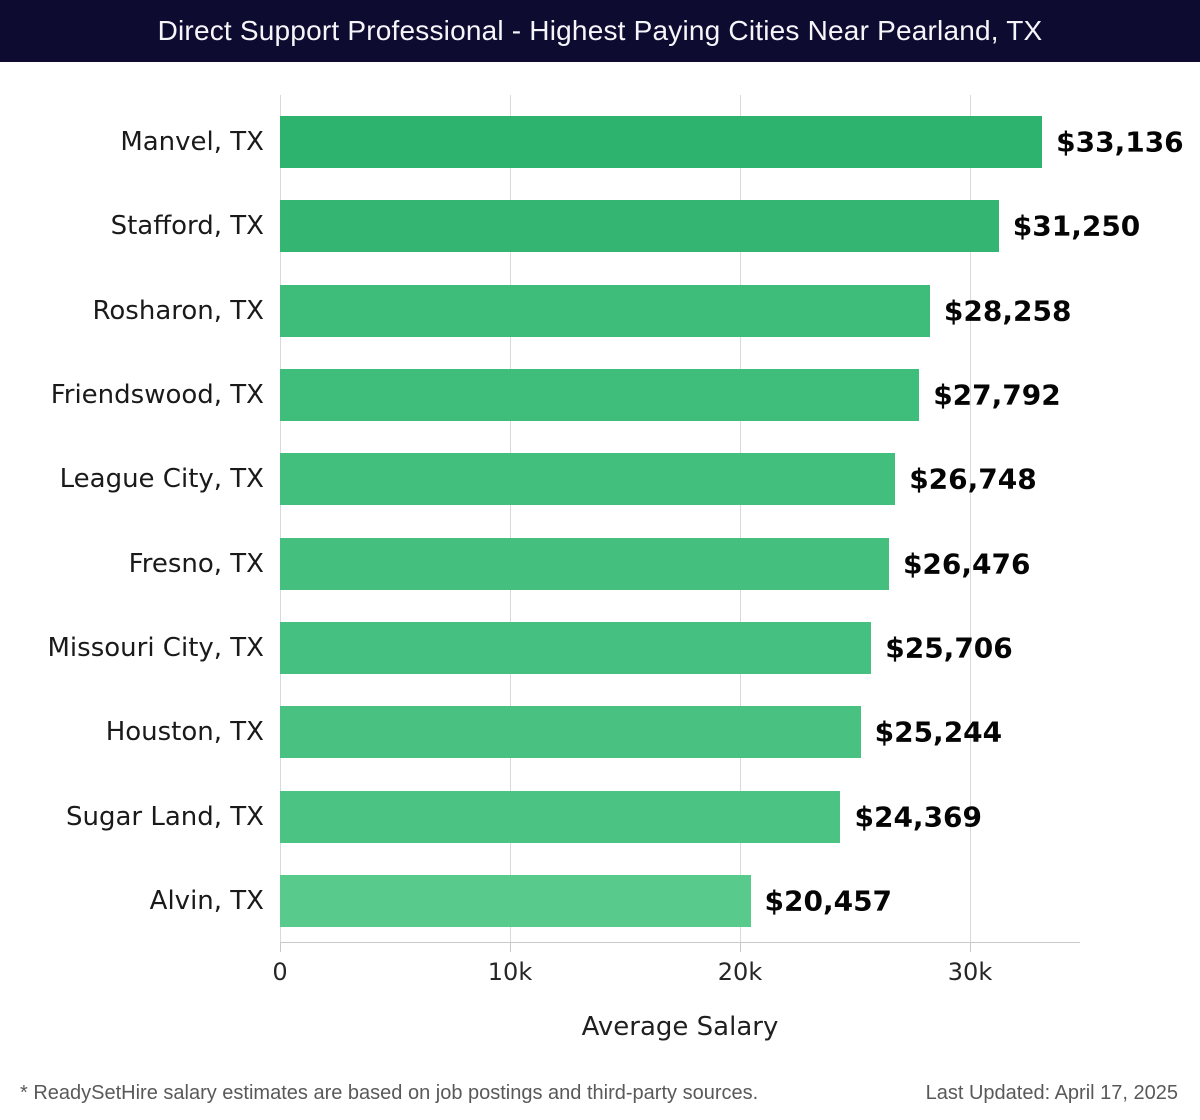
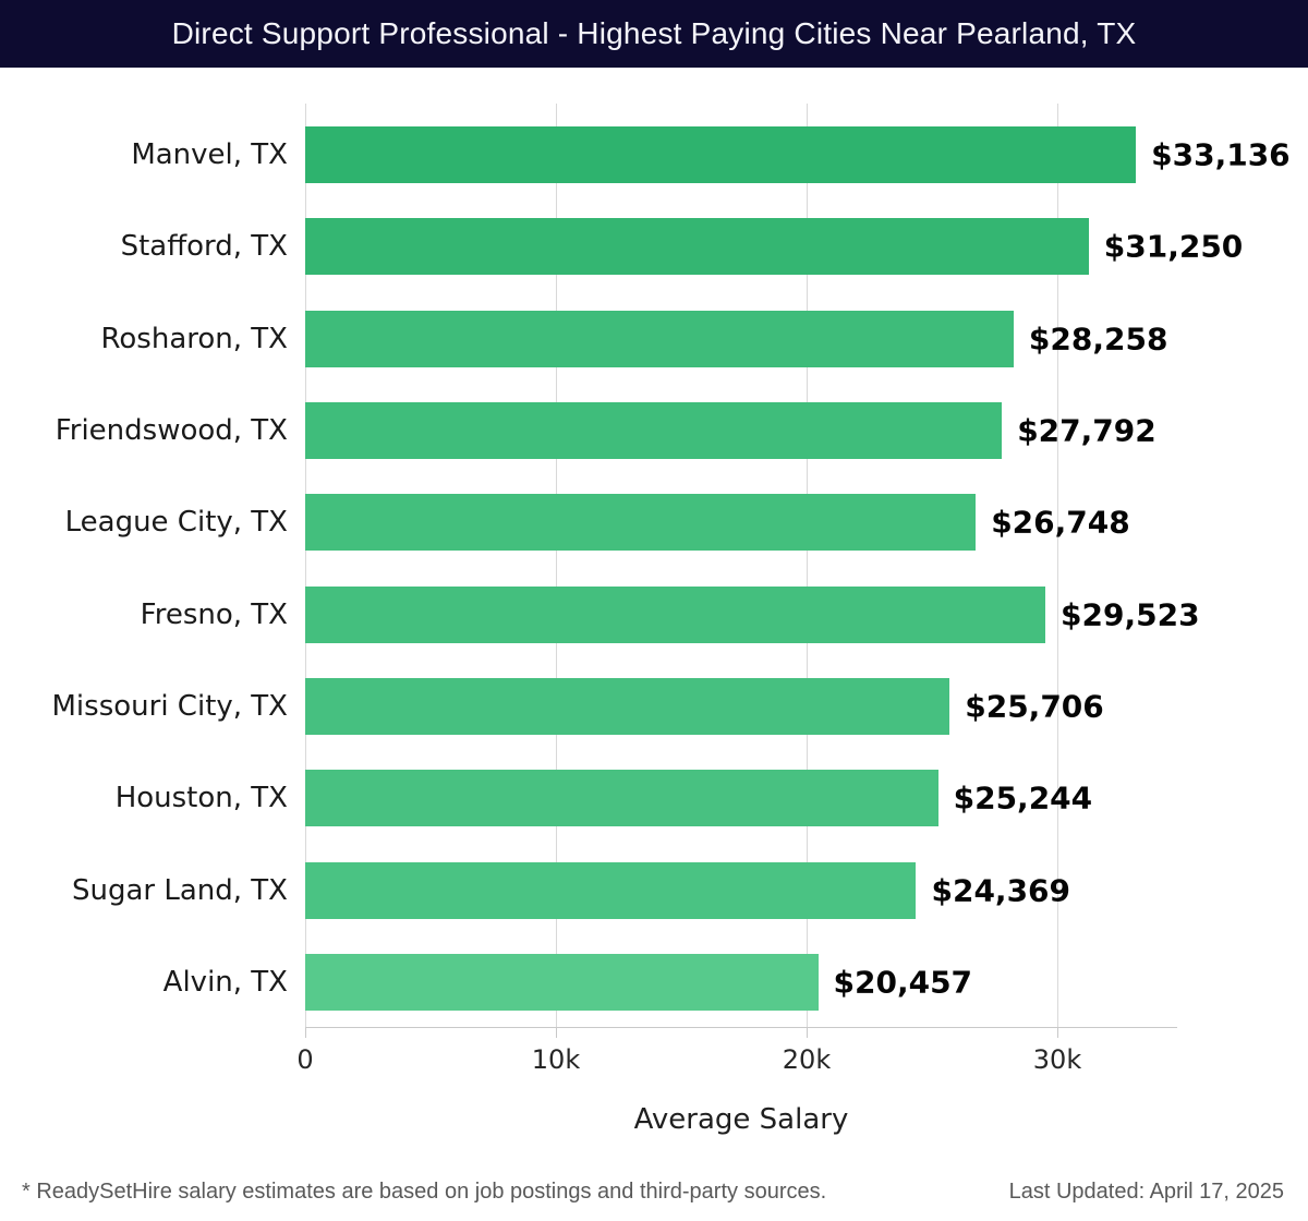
Fresno, TX: $26,476 -> $29,523
